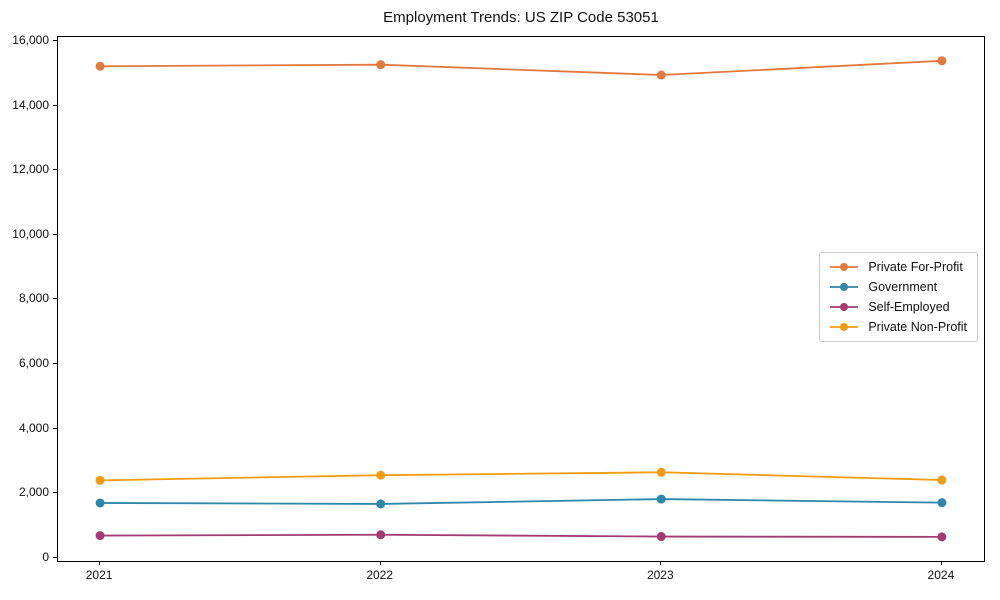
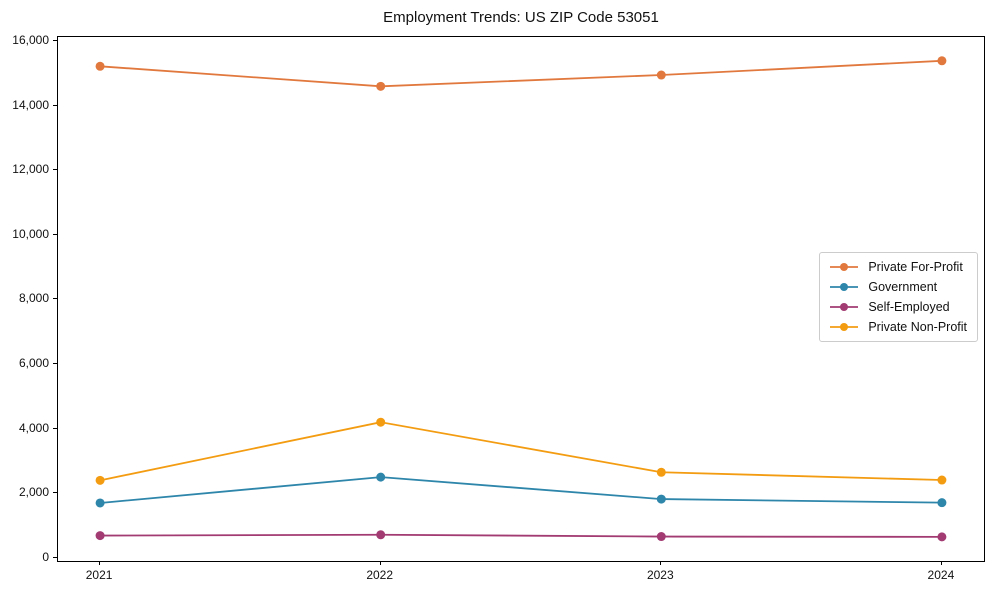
Private For-Profit/2022: 15300 -> 14600
Government/2022: 1700 -> 2500
Private Non-Profit/2022: 2600 -> 4200
